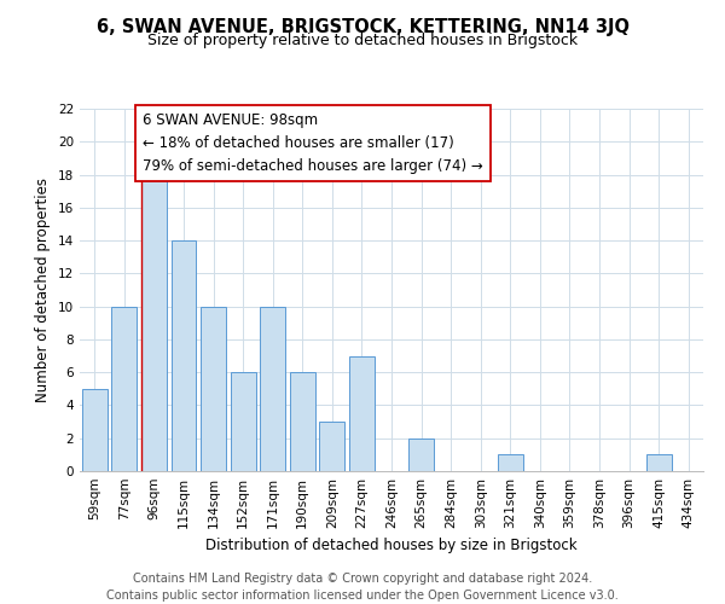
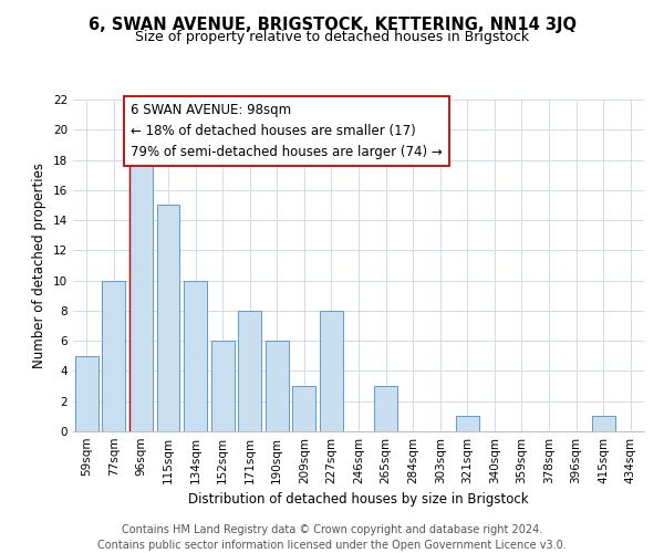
115sqm: 14 -> 15
171sqm: 10 -> 8
227sqm: 7 -> 8
265sqm: 2 -> 3
